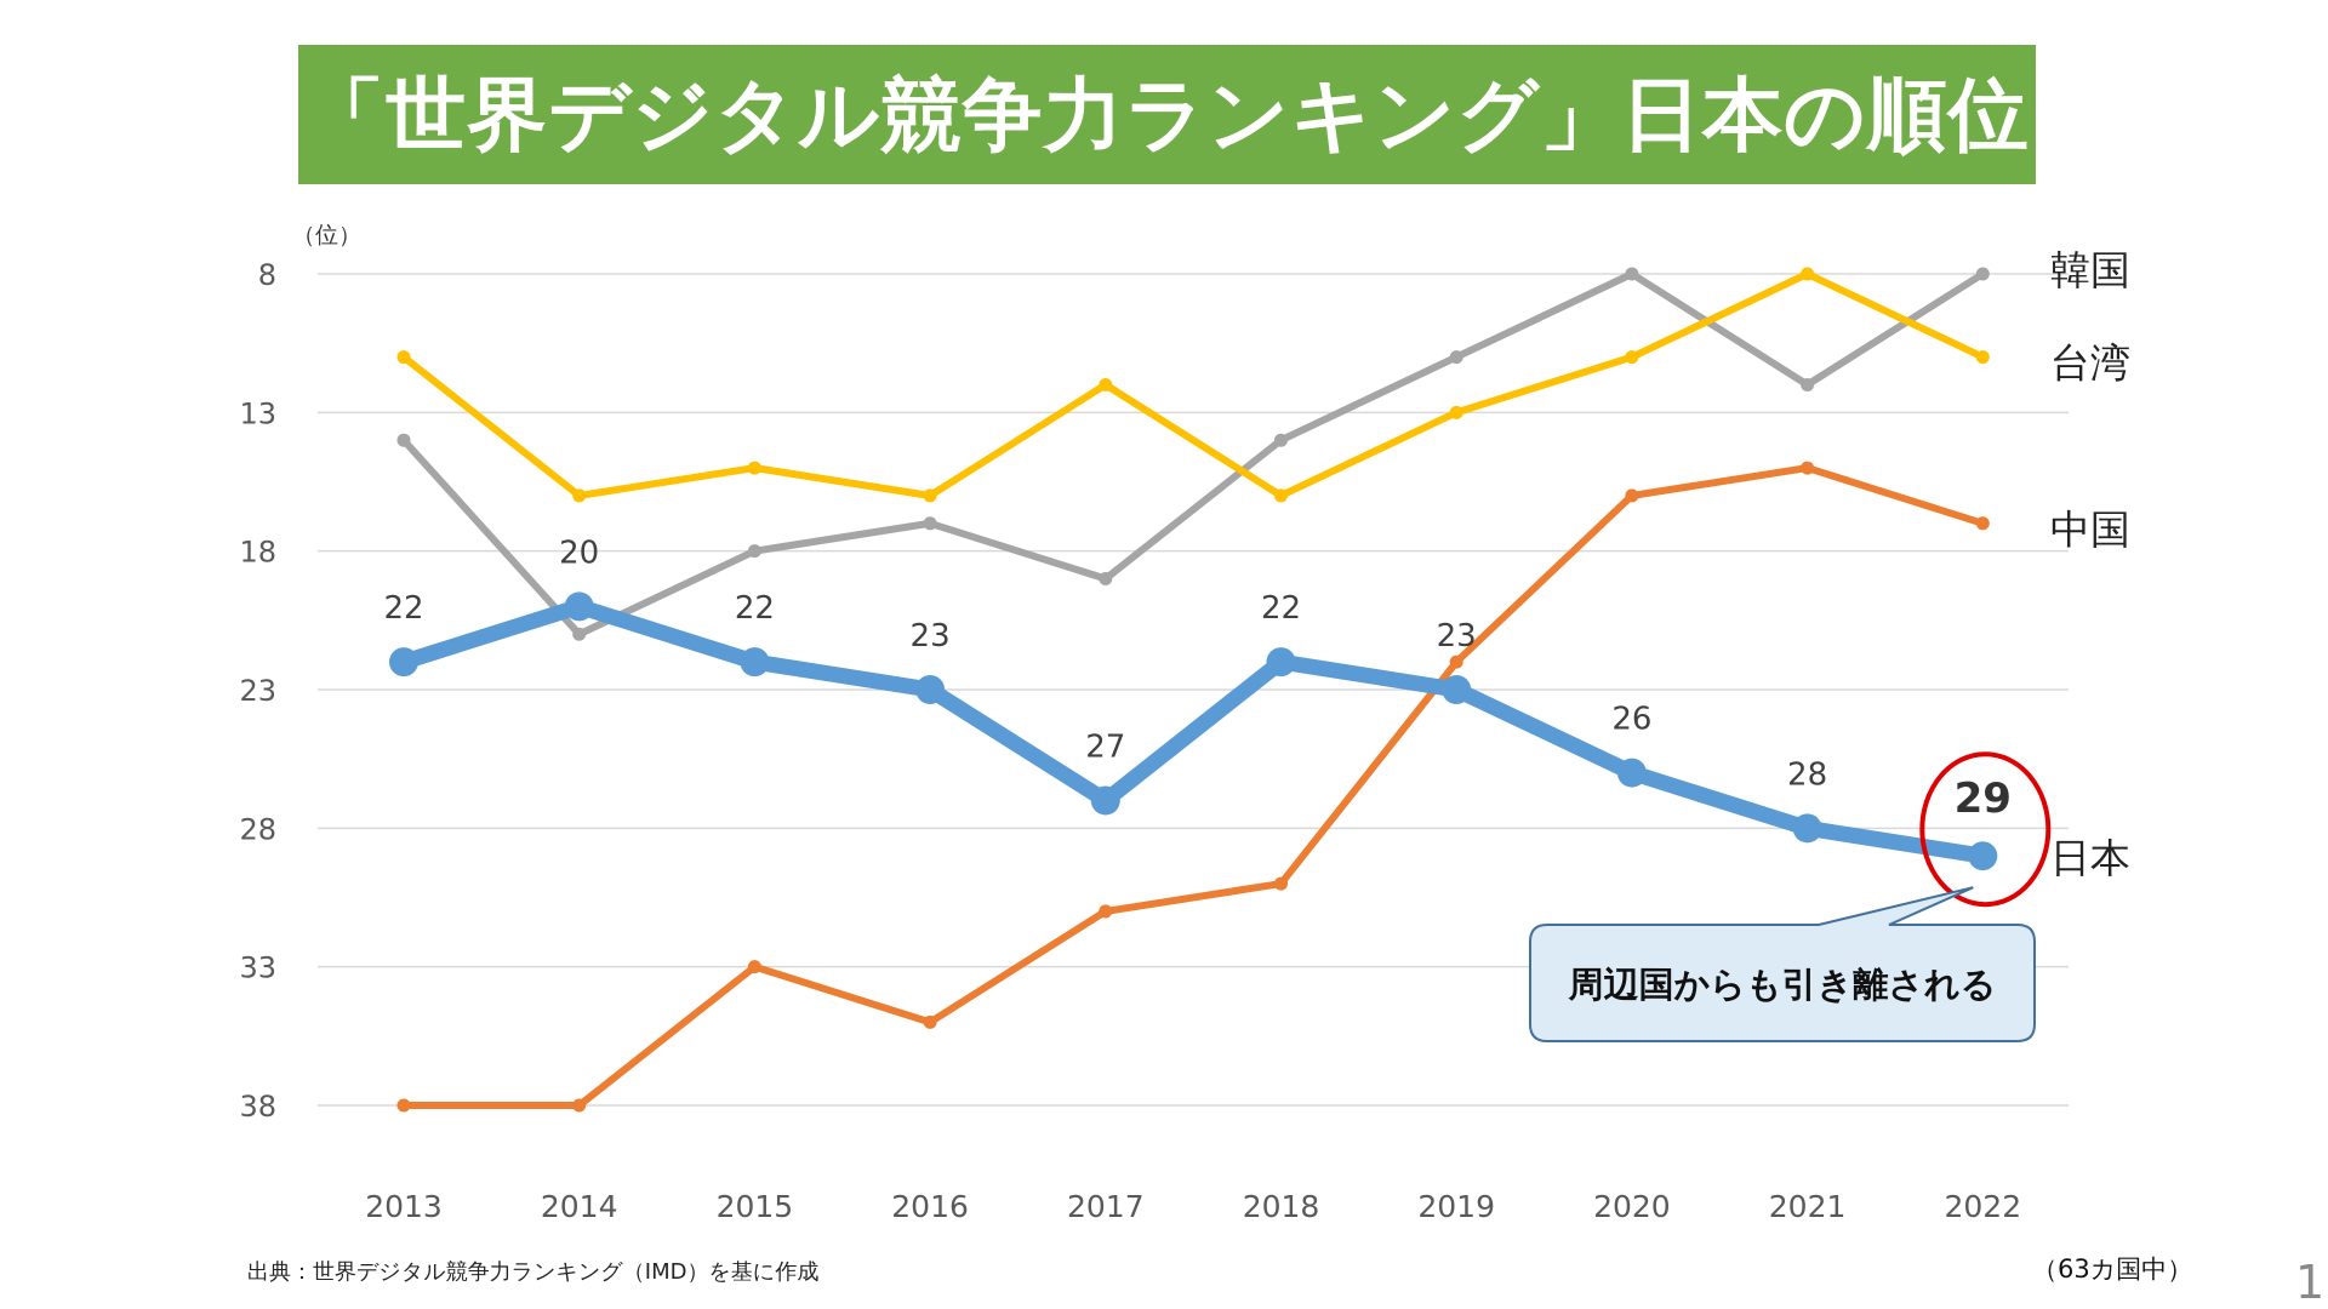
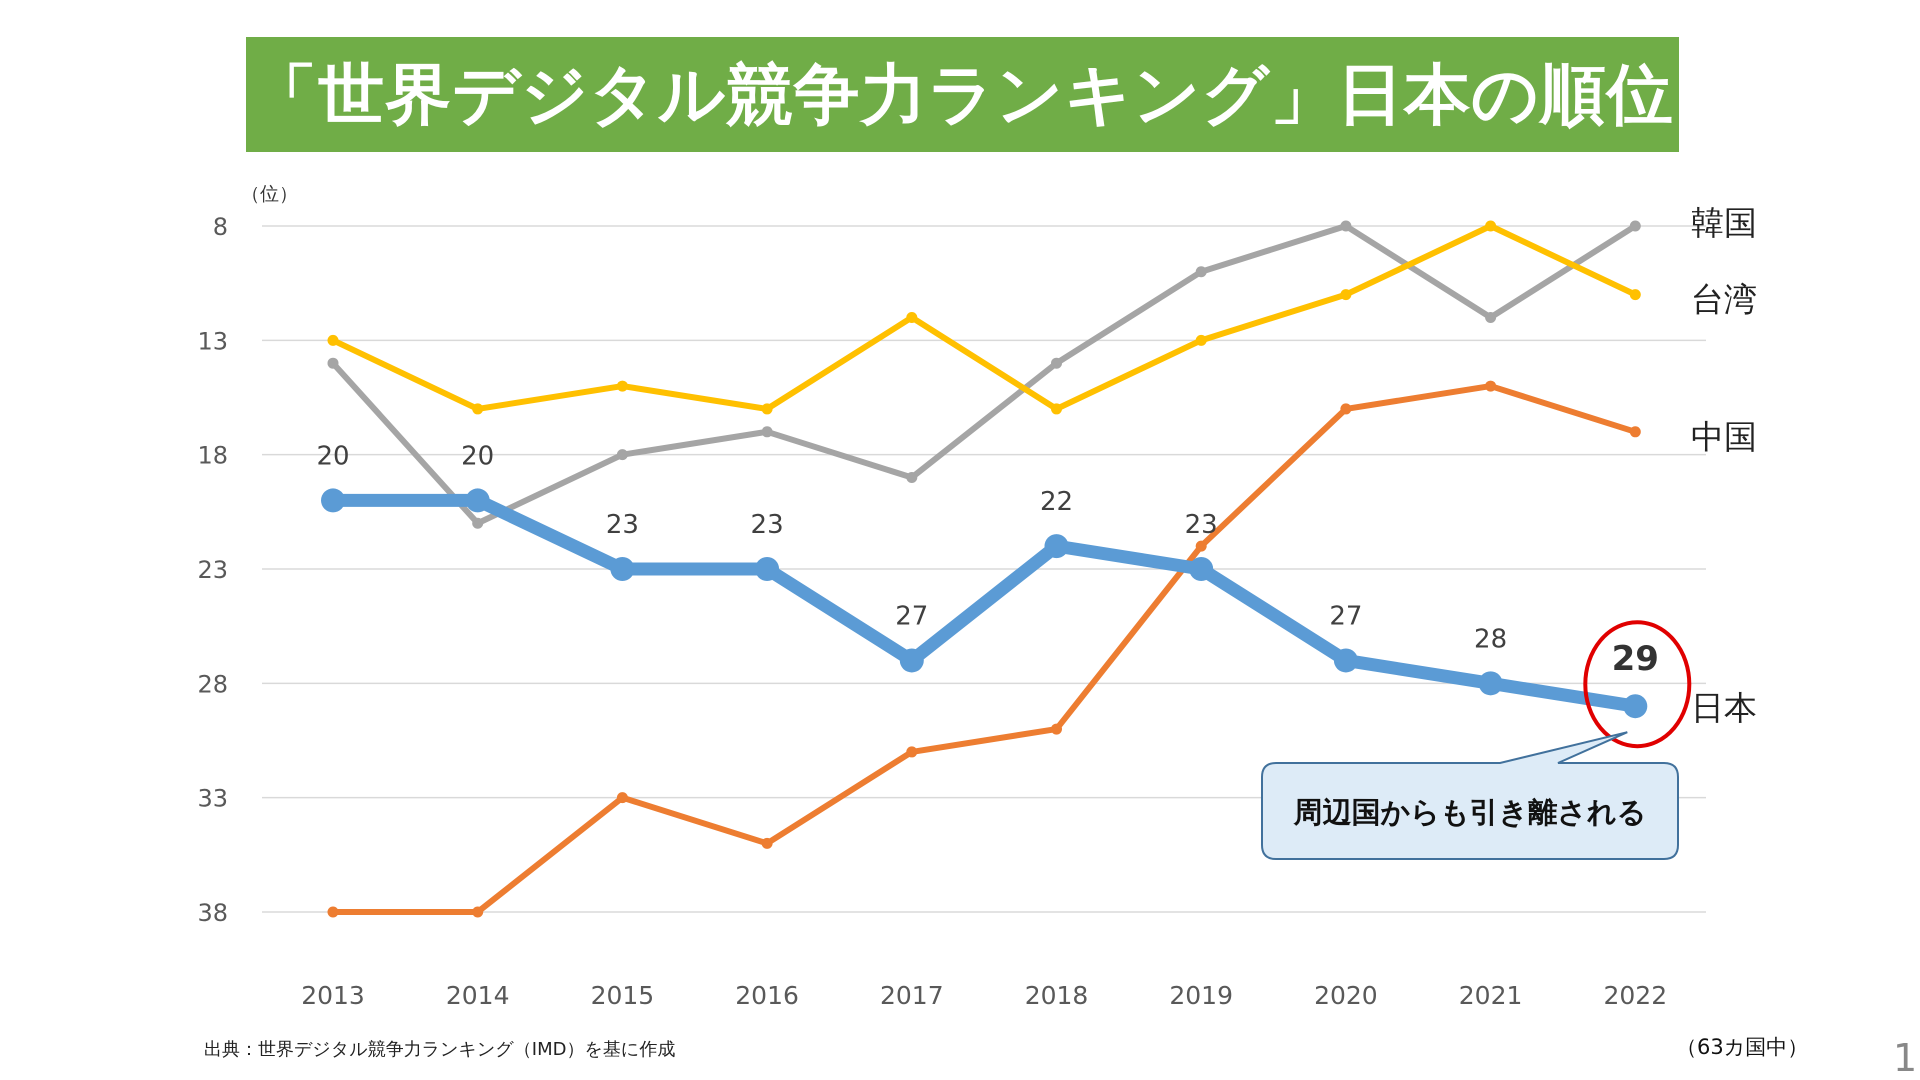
日本/2013: 22 -> 20
台湾/2013: 11 -> 13
日本/2015: 22 -> 23
韓国/2019: 11 -> 10
日本/2020: 26 -> 27
